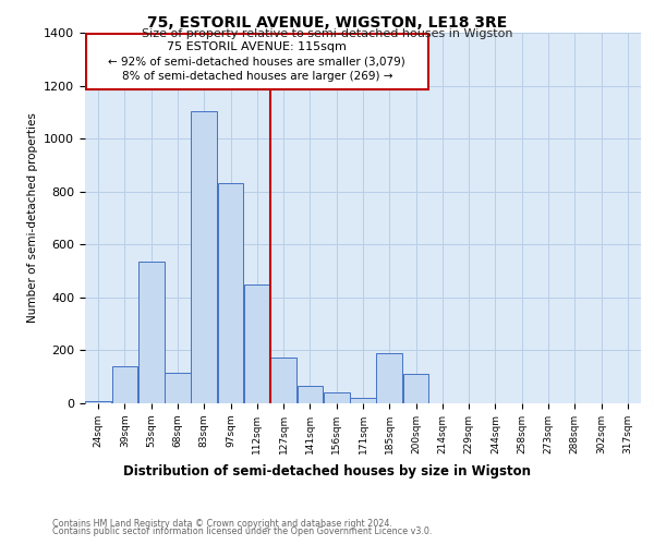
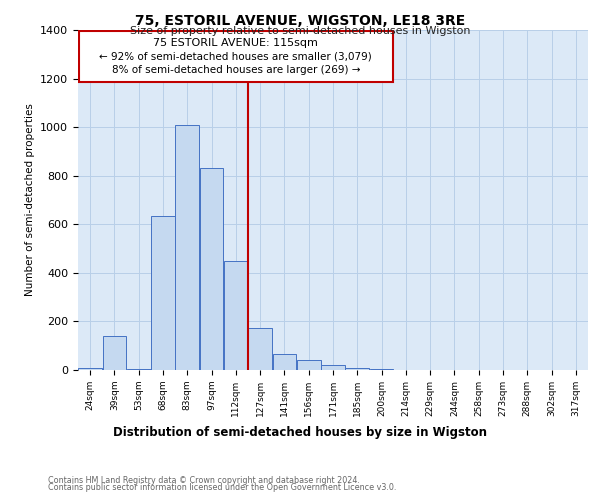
53sqm: 535 -> 5
68sqm: 115 -> 635
83sqm: 1105 -> 1010
185sqm: 190 -> 10
200sqm: 110 -> 3
